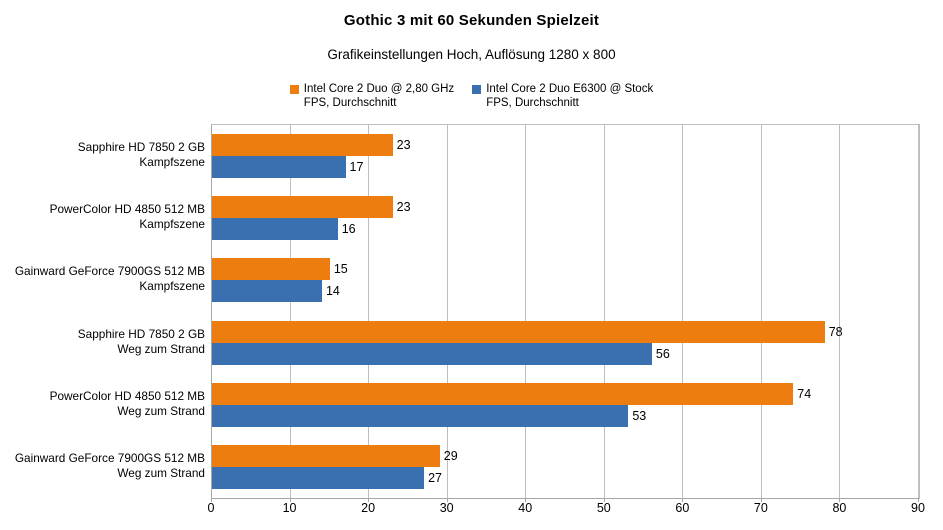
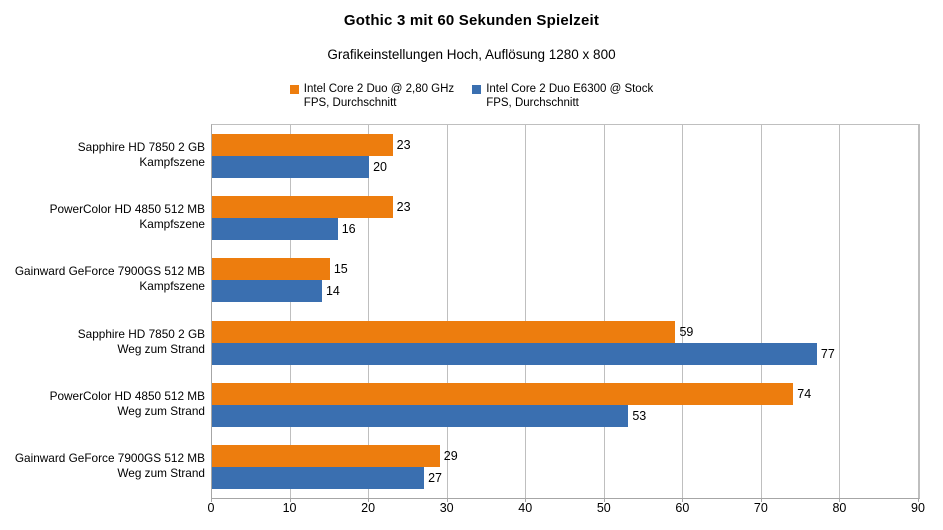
Intel Core 2 Duo E6300 @ Stock FPS, Durchschnitt/Sapphire HD 7850 2 GB Kampfszene: 17 -> 20
Intel Core 2 Duo @ 2,80 GHz FPS, Durchschnitt/Sapphire HD 7850 2 GB Weg zum Strand: 78 -> 59
Intel Core 2 Duo E6300 @ Stock FPS, Durchschnitt/Sapphire HD 7850 2 GB Weg zum Strand: 56 -> 77
